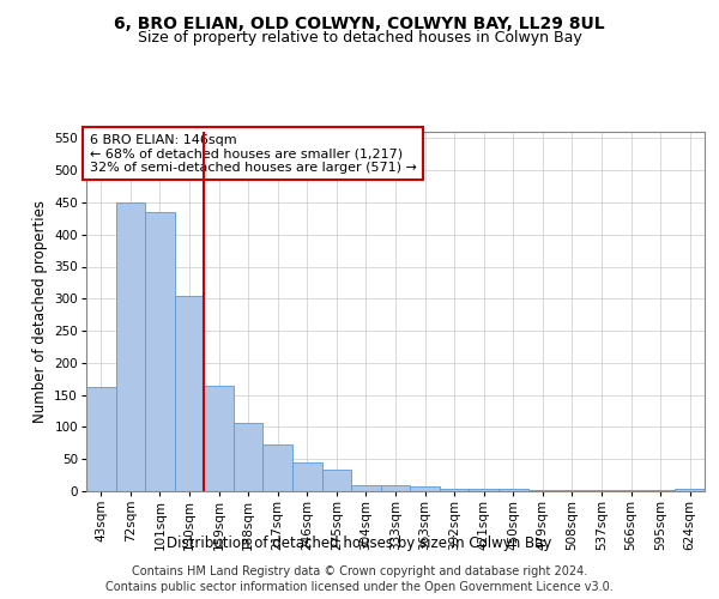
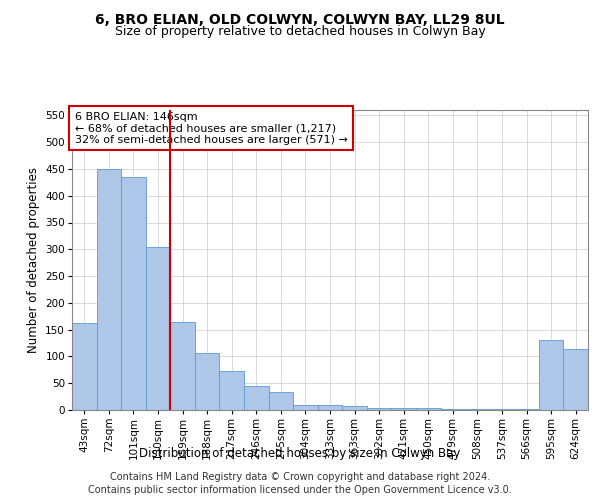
595sqm: 1 -> 130
624sqm: 4 -> 114
